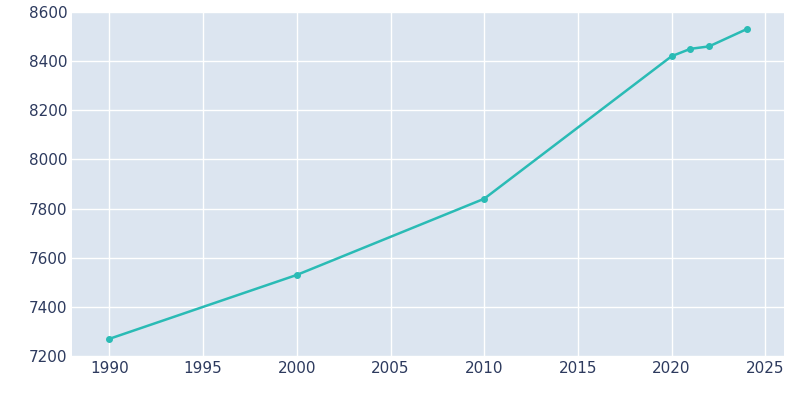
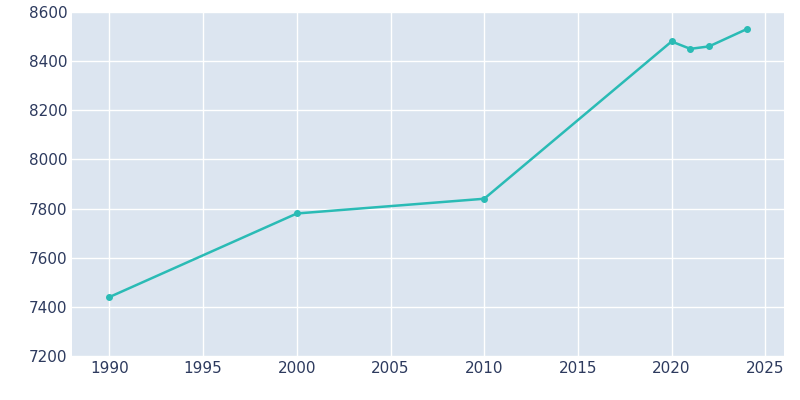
1990: 7270 -> 7440
2000: 7530 -> 7780
2020: 8420 -> 8480
